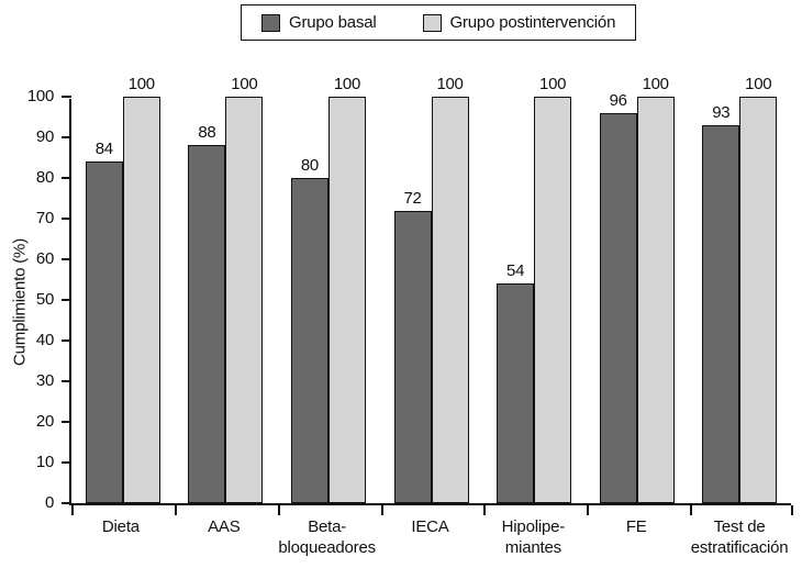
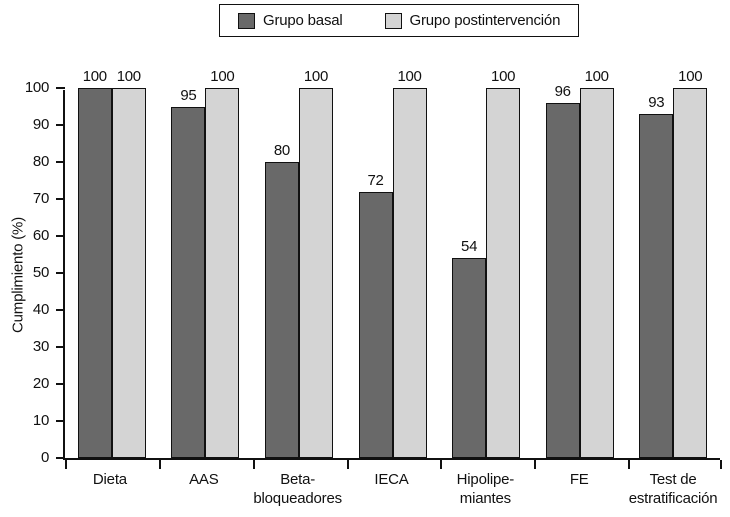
Grupo basal/Dieta: 84 -> 100
Grupo basal/AAS: 88 -> 95
